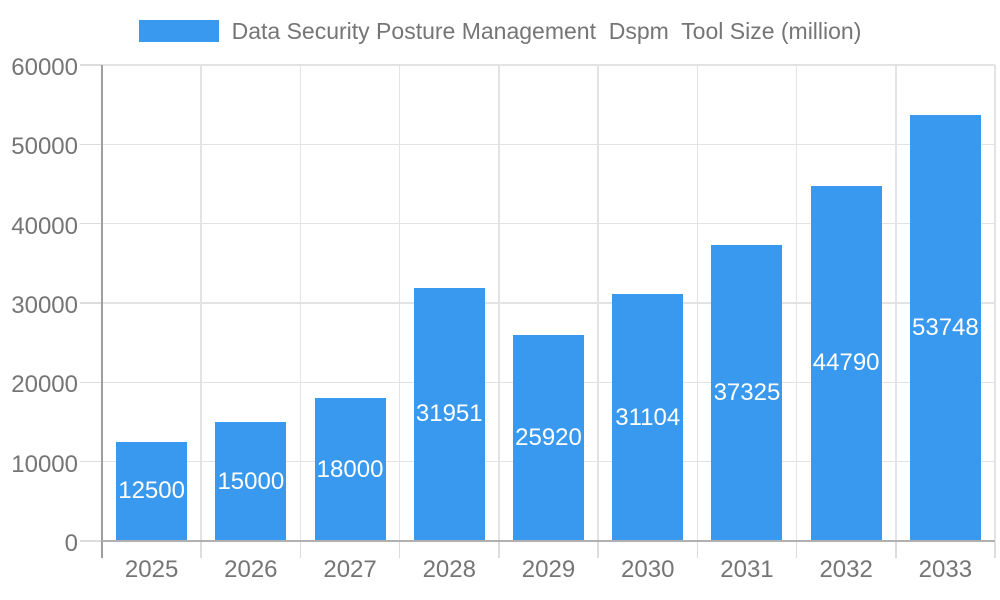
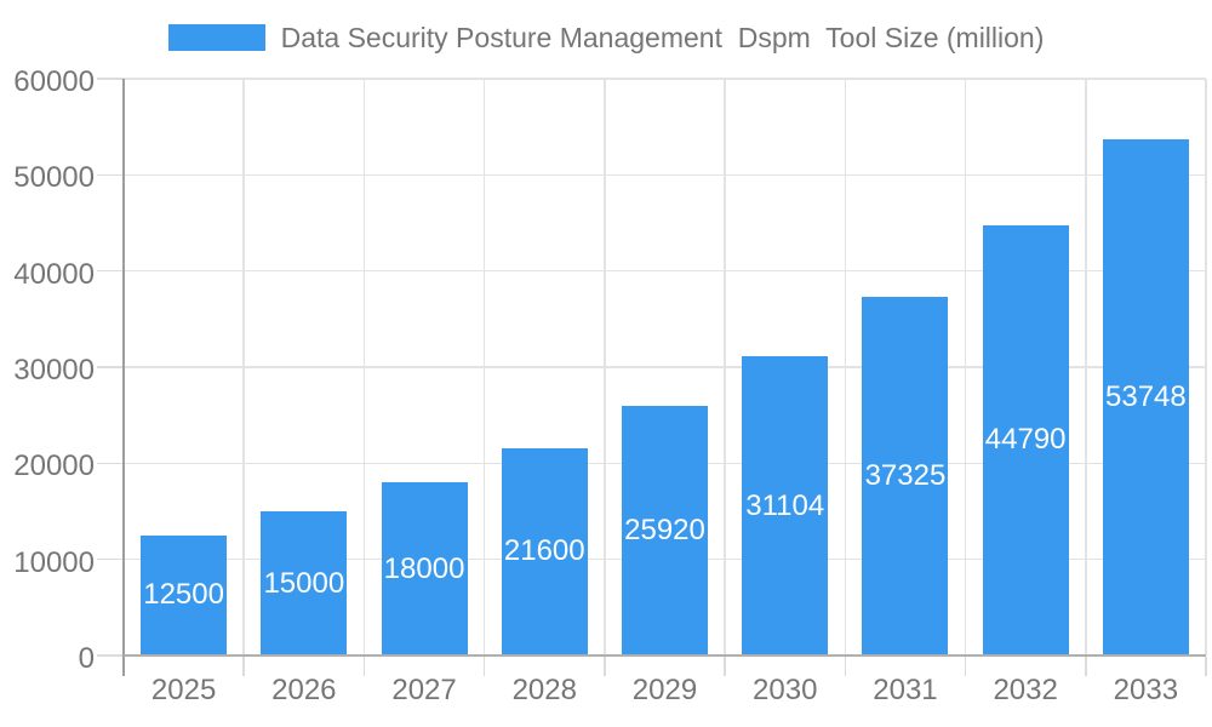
2028: 31951 -> 21600
